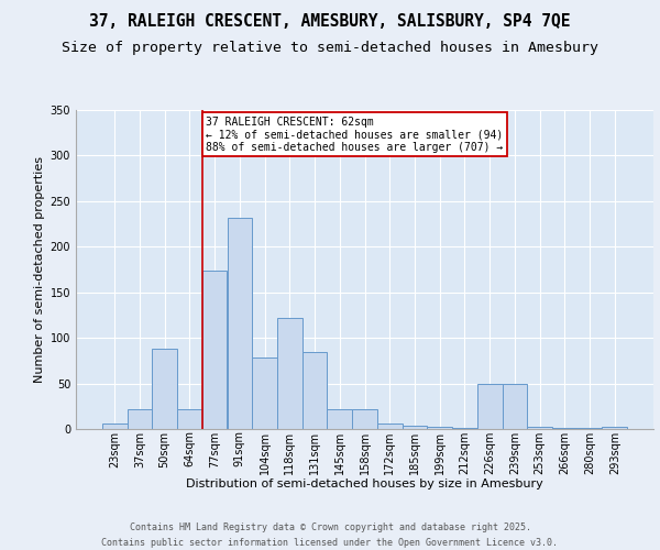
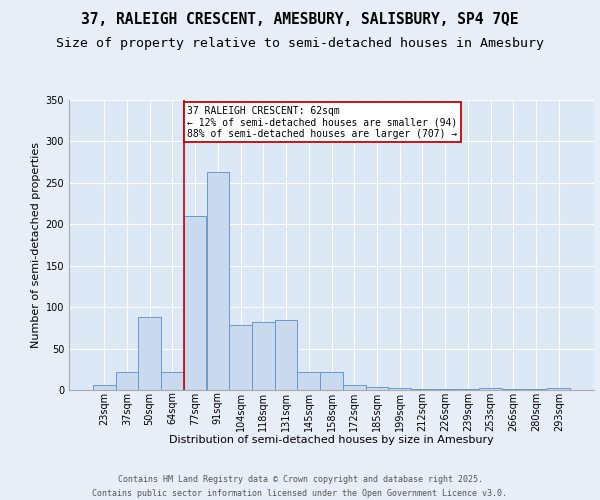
77sqm: 174 -> 210
91sqm: 232 -> 263
118sqm: 122 -> 82
226sqm: 50 -> 1
239sqm: 50 -> 1
